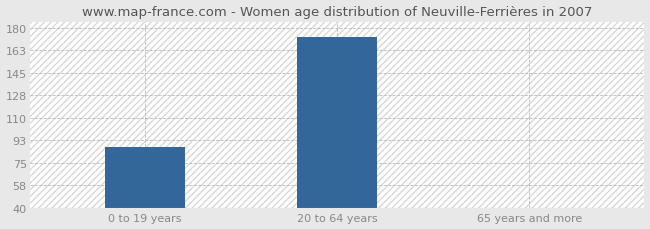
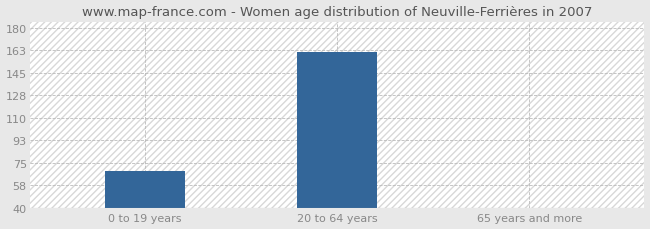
0 to 19 years: 87 -> 69
20 to 64 years: 173 -> 161
